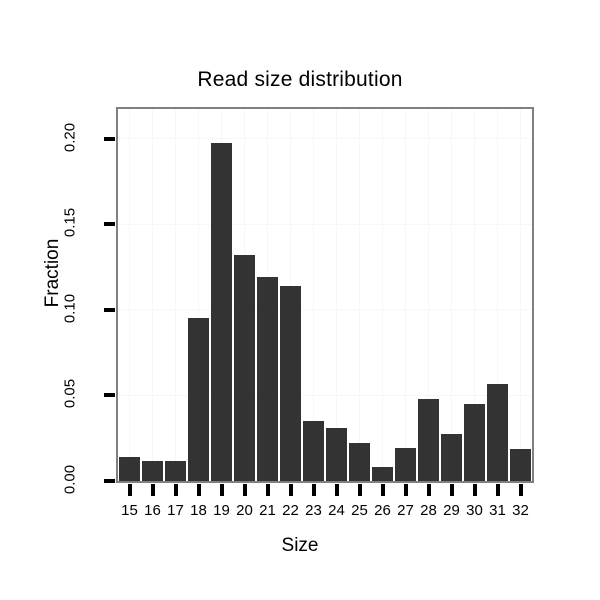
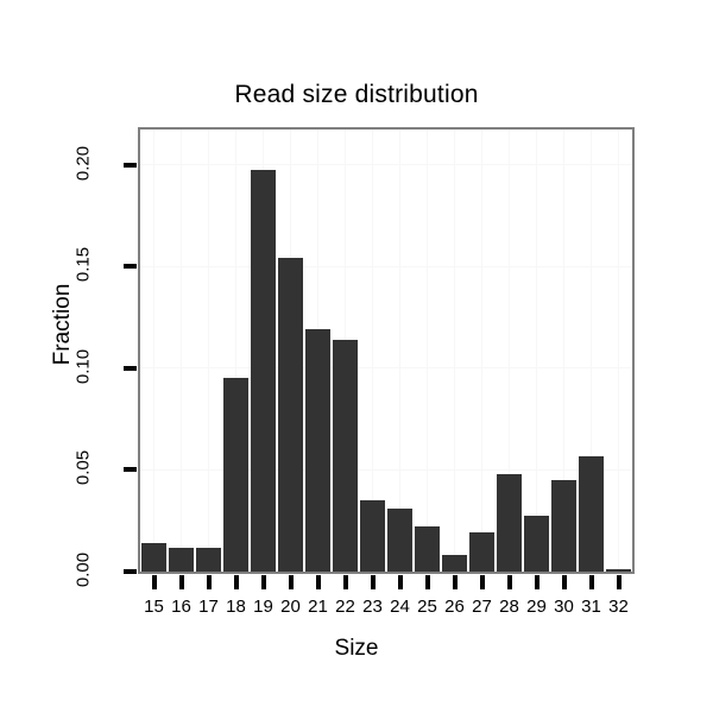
20: 0.132 -> 0.154
32: 0.019 -> 0.001
